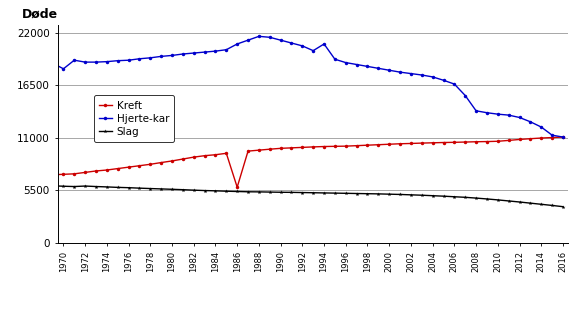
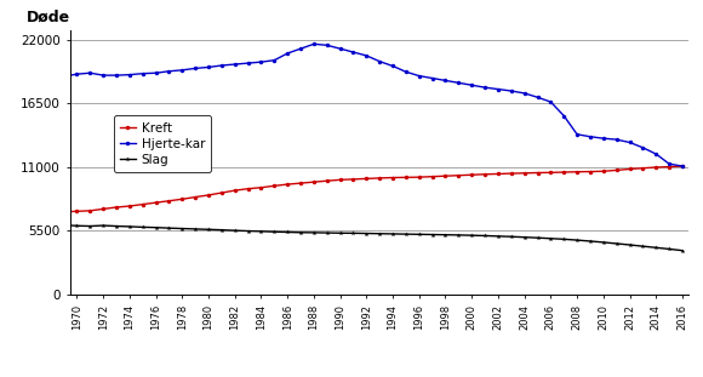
Hjerte-kar/1970: 18200 -> 19000
Kreft/1986: 5800 -> 9500
Hjerte-kar/1994: 20800 -> 19700
